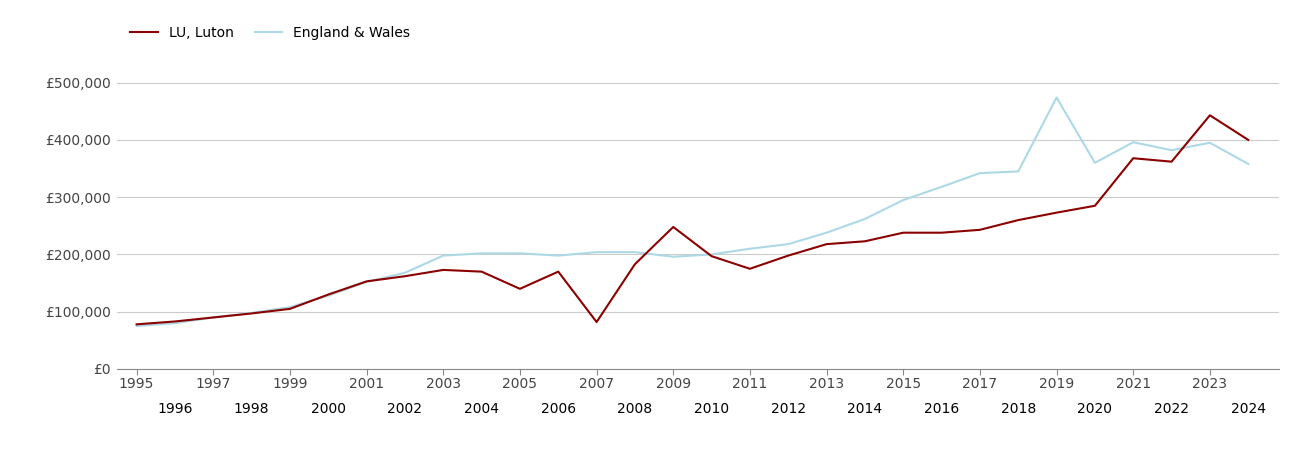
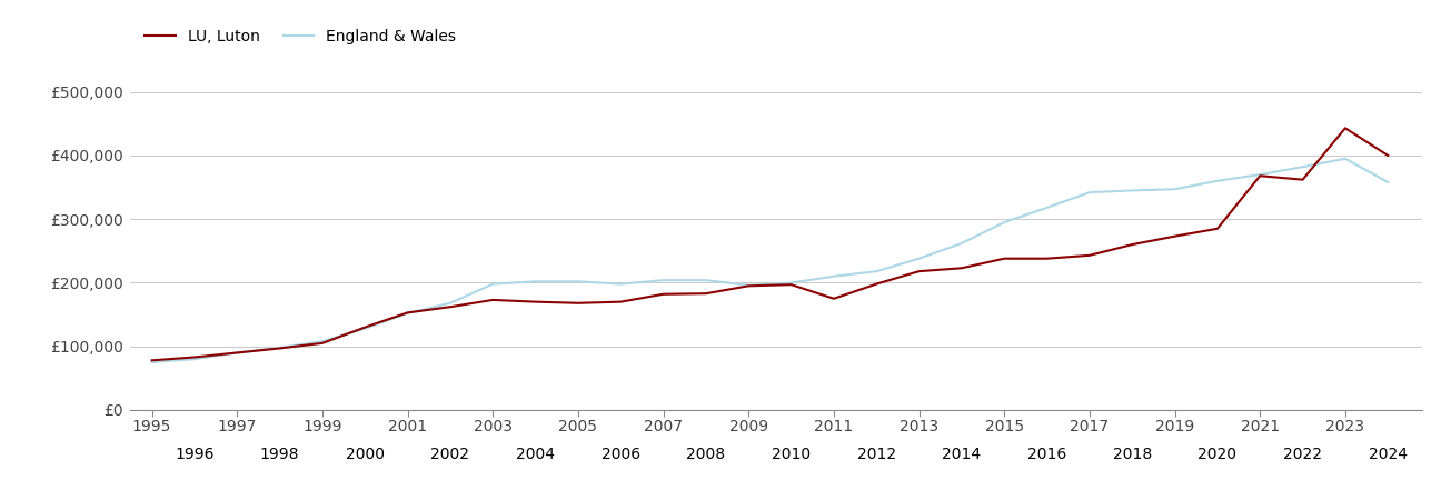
LU, Luton/2005: £140,000 -> £168,000
LU, Luton/2007: £82,000 -> £182,000
LU, Luton/2009: £248,000 -> £195,000
England & Wales/2019: £474,000 -> £347,000
England & Wales/2021: £396,000 -> £370,000
